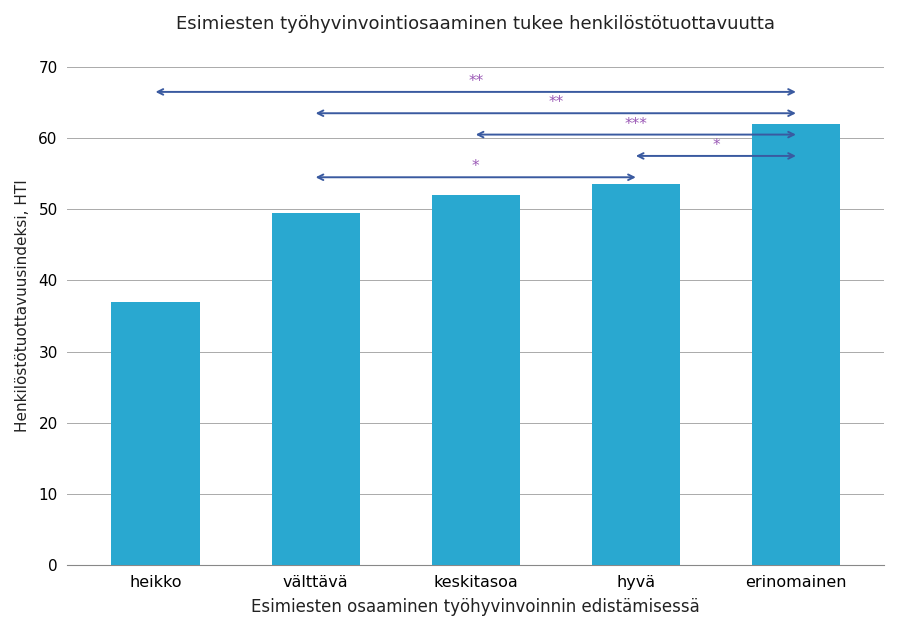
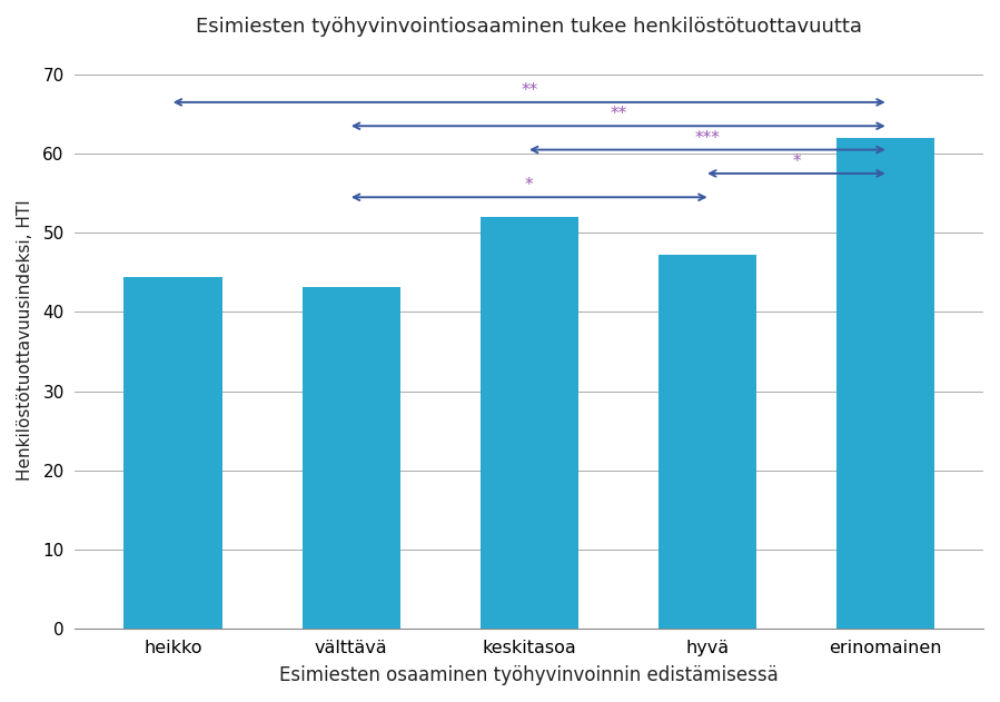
heikko: 37.0 -> 44.4
välttävä: 49.5 -> 43.2
hyvä: 53.5 -> 47.2
